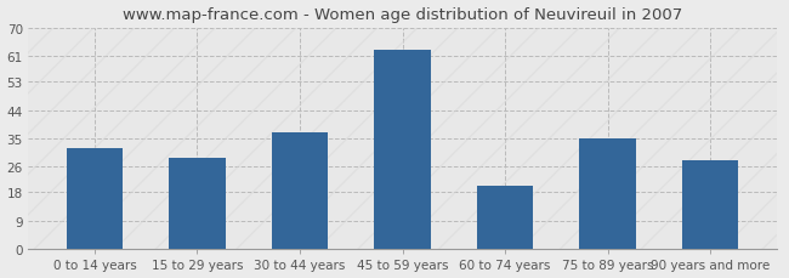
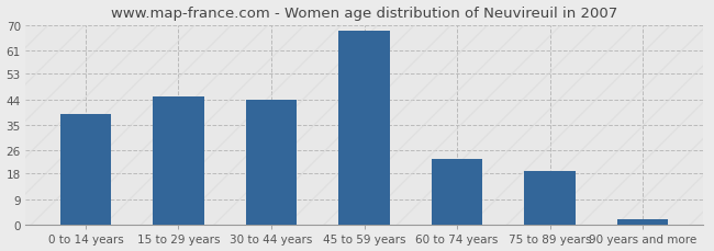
0 to 14 years: 32 -> 39
15 to 29 years: 29 -> 45
30 to 44 years: 37 -> 44
45 to 59 years: 63 -> 68
60 to 74 years: 20 -> 23
75 to 89 years: 35 -> 19
90 years and more: 28 -> 2
